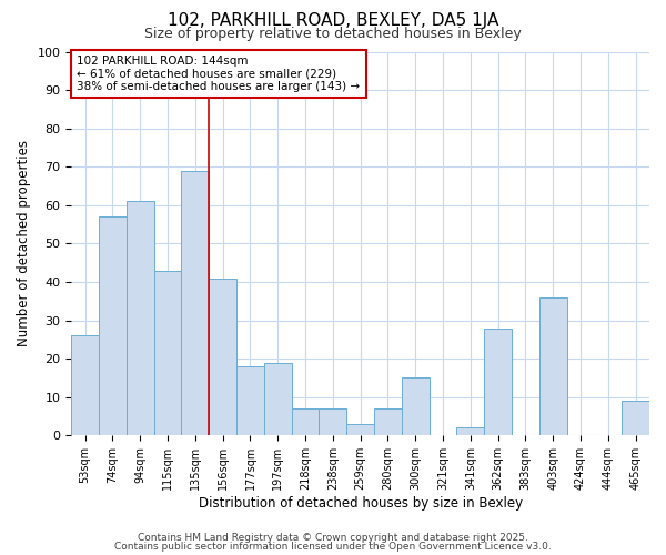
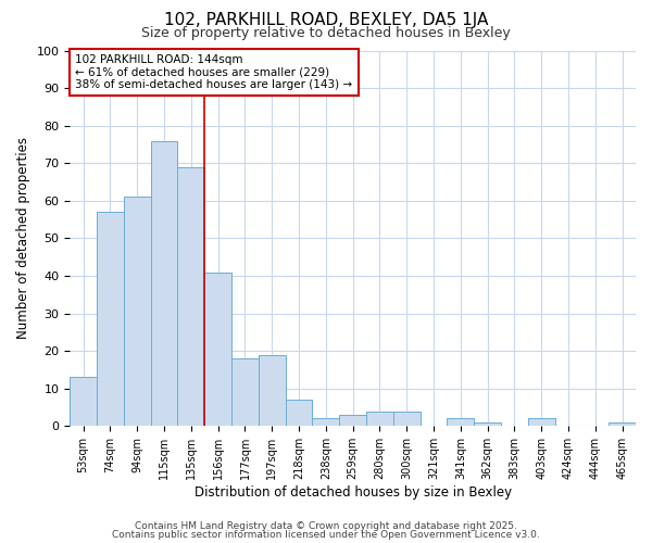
53sqm: 26 -> 13
115sqm: 43 -> 76
238sqm: 7 -> 2
280sqm: 7 -> 4
300sqm: 15 -> 4
362sqm: 28 -> 1
403sqm: 36 -> 2
465sqm: 9 -> 1
